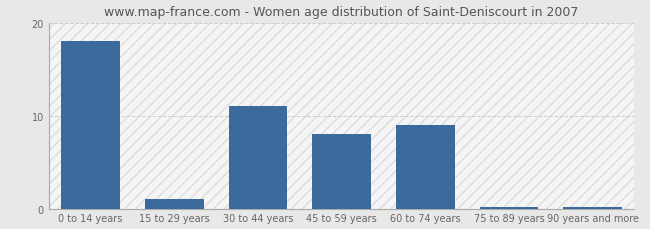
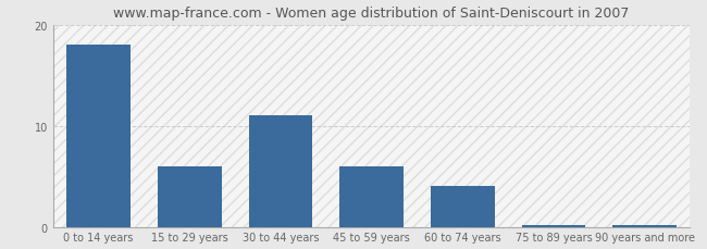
15 to 29 years: 1.0 -> 6.0
45 to 59 years: 8.0 -> 6.0
60 to 74 years: 9.0 -> 4.0
